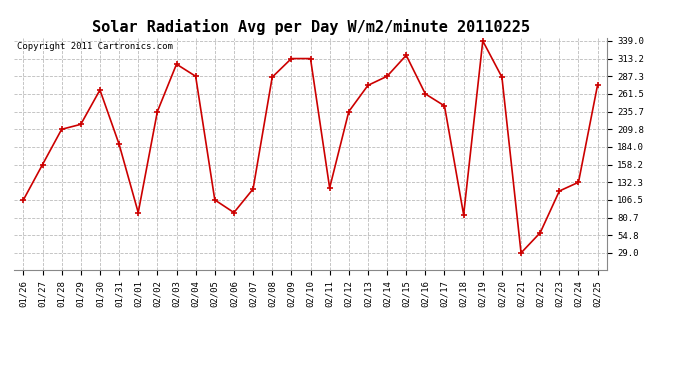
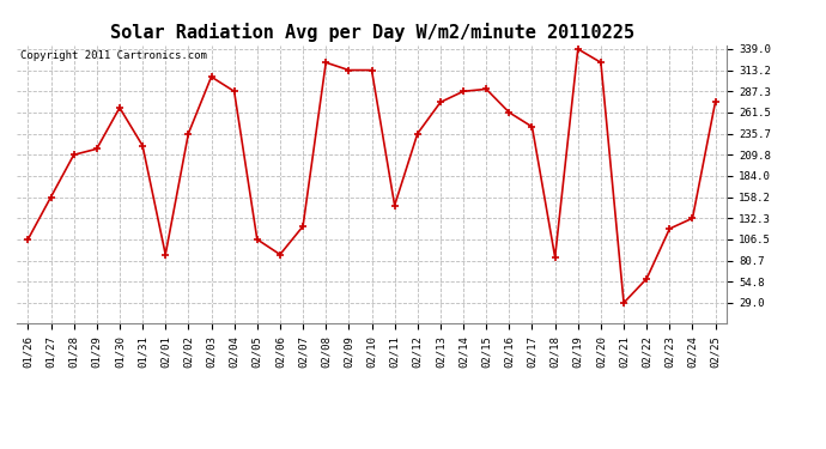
01/31: 188 -> 221
02/08: 286 -> 322
02/11: 124 -> 148
02/15: 318 -> 290
02/20: 286 -> 322
